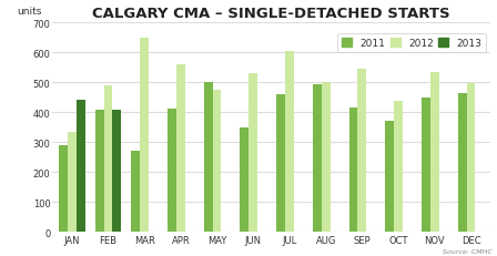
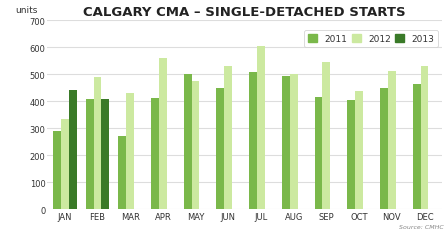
2012/MAR: 650 -> 430
2011/JUN: 350 -> 448
2011/JUL: 460 -> 508
2011/OCT: 370 -> 403
2012/NOV: 535 -> 510
2012/DEC: 495 -> 530
